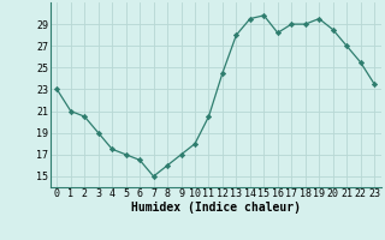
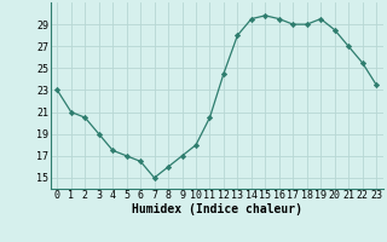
16: 28.2 -> 29.5
